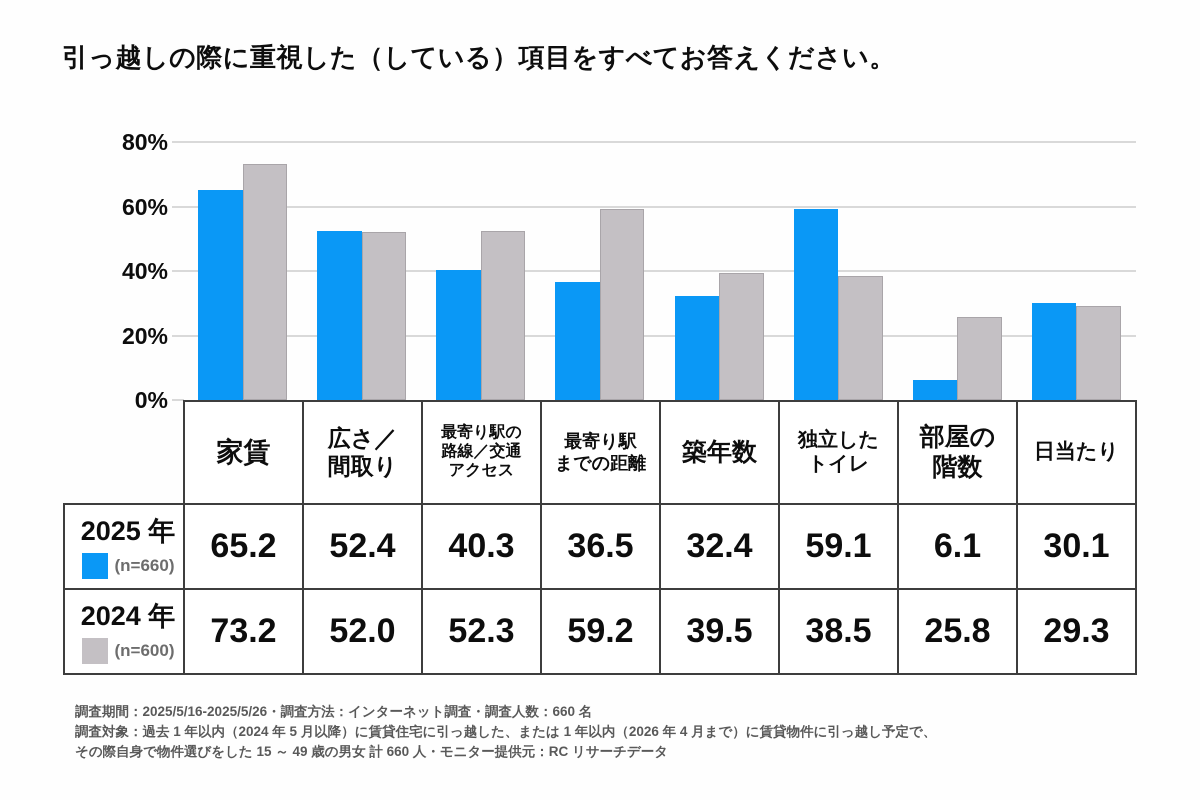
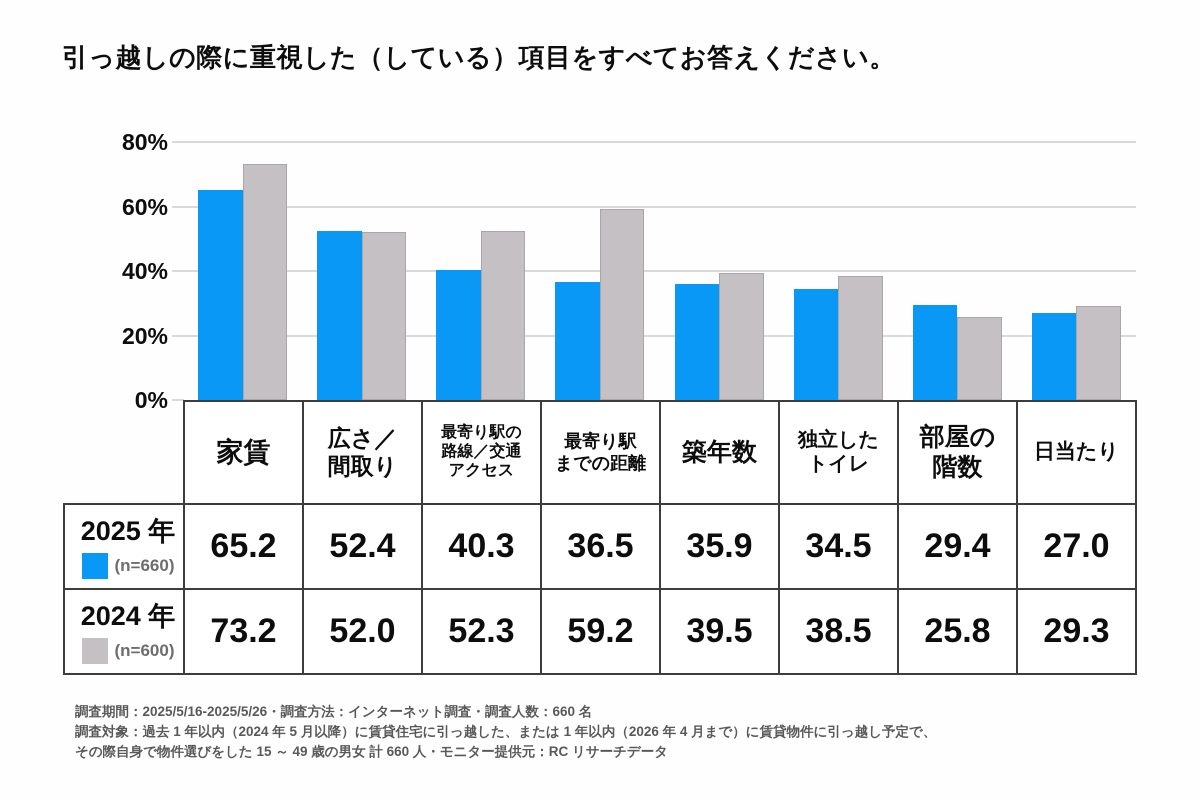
2025 年/築年数: 32.4 -> 35.9
2025 年/独立したトイレ: 59.1 -> 34.5
2025 年/部屋の階数: 6.1 -> 29.4
2025 年/日当たり: 30.1 -> 27.0
